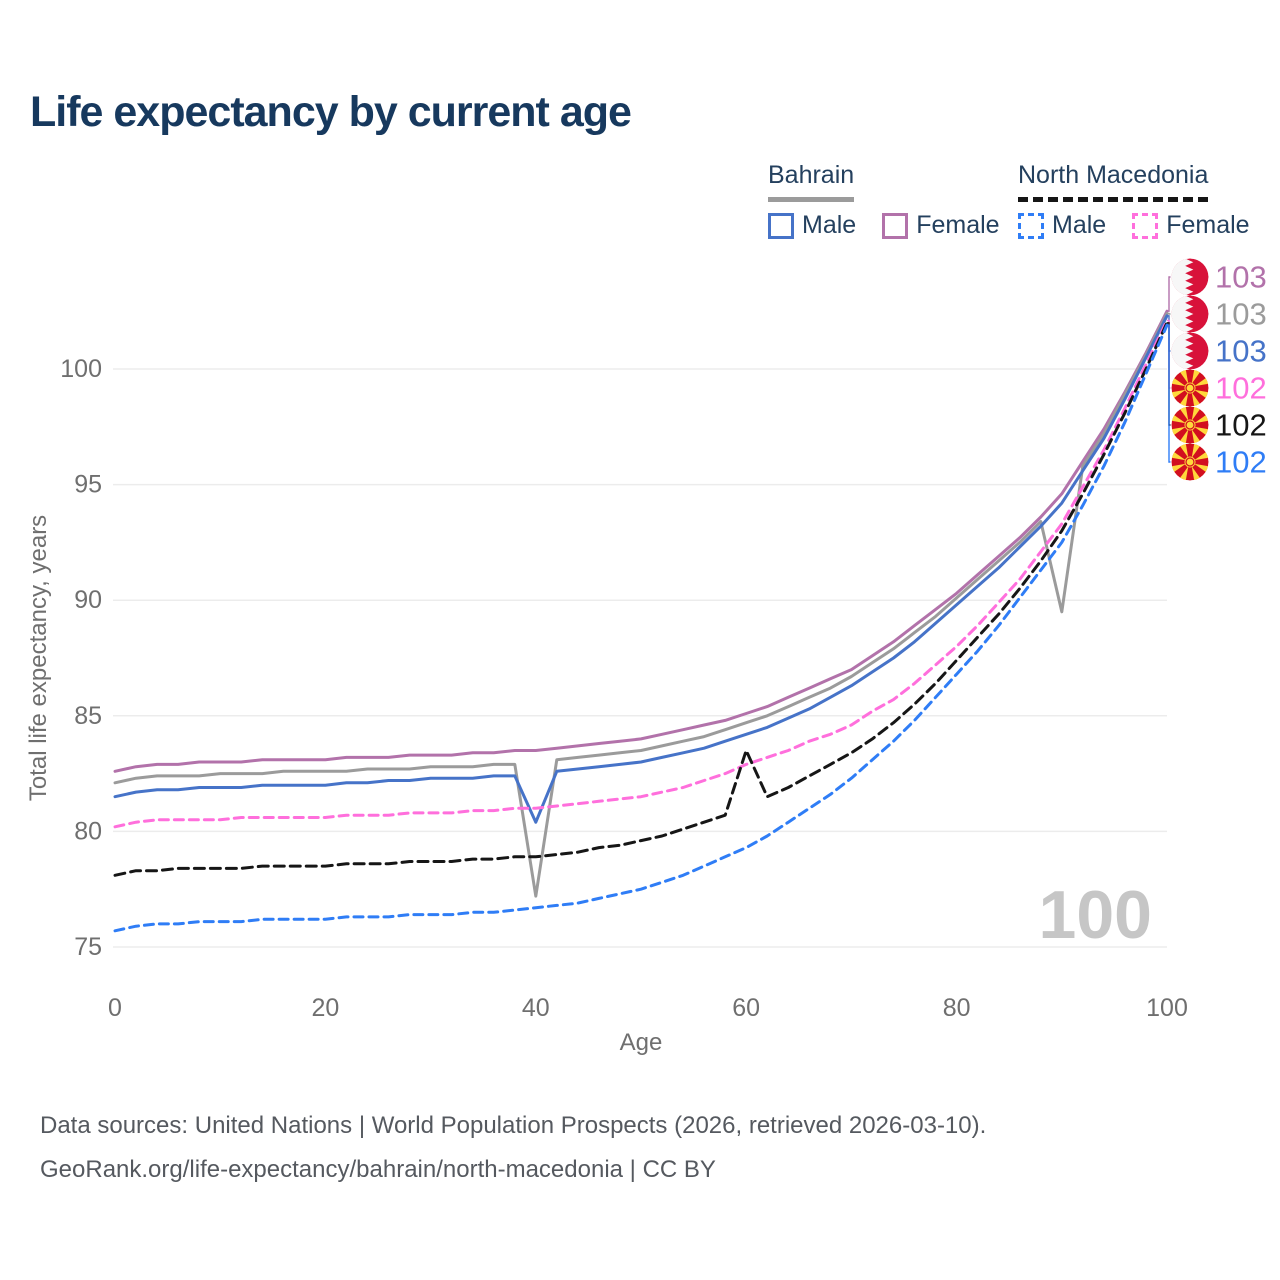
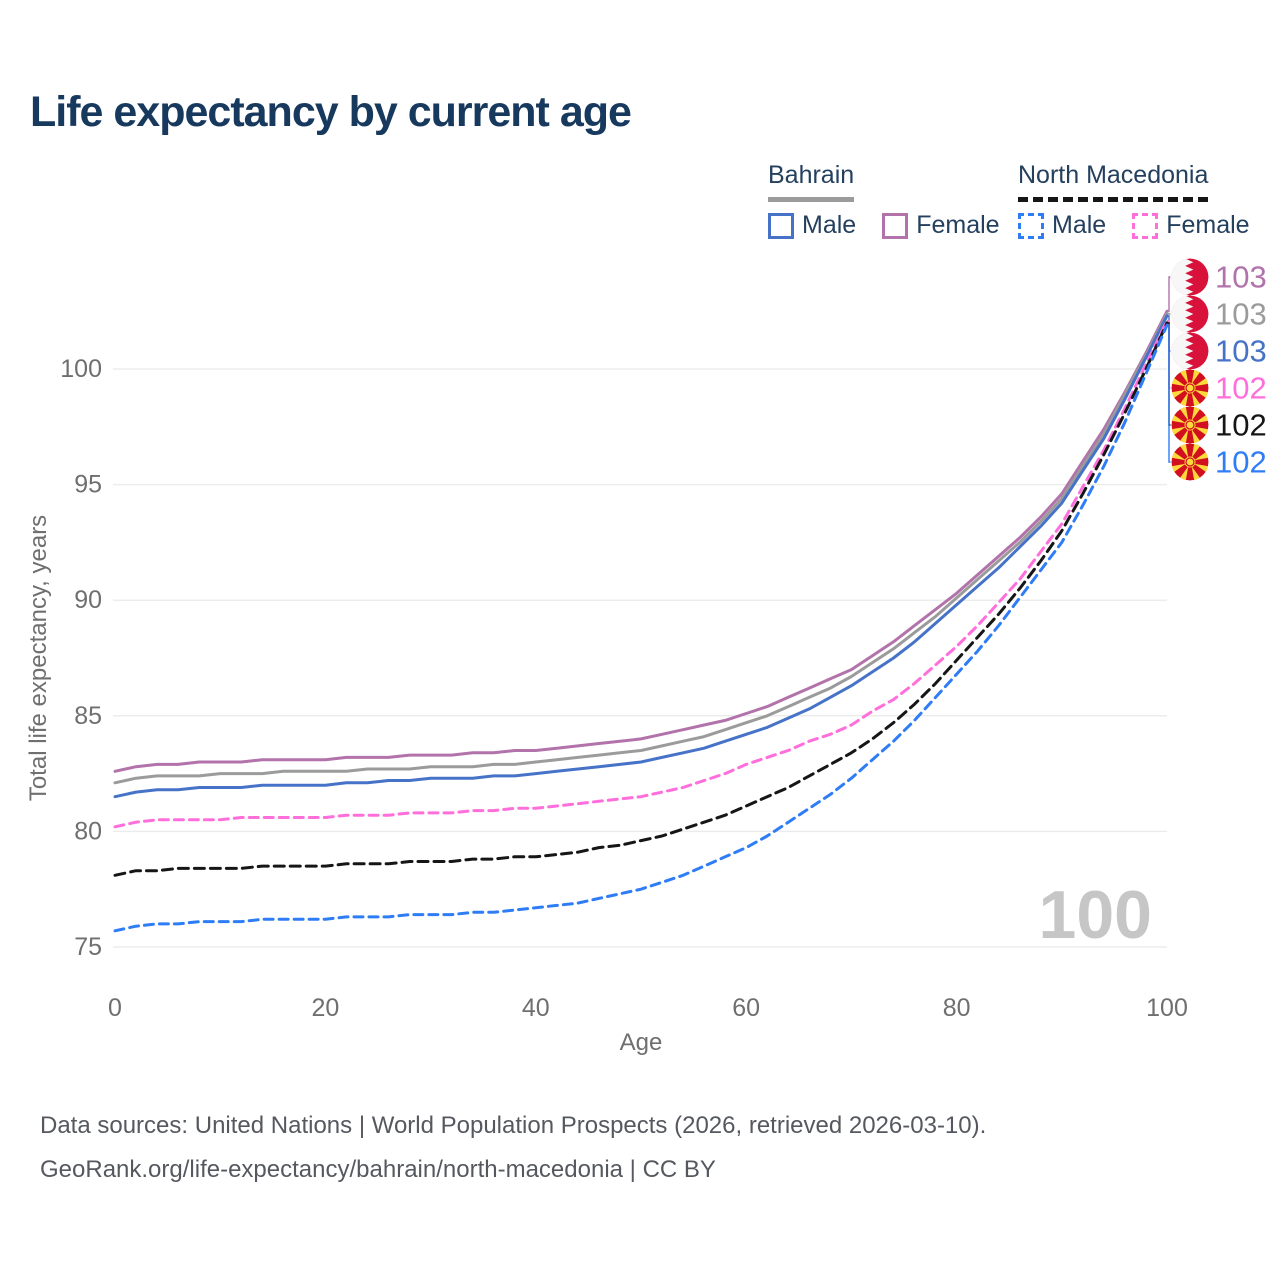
Bahrain/40: 77.2 -> 83.0
Bahrain Male/40: 80.4 -> 82.5
North Macedonia/60: 83.5 -> 81.1
Bahrain/90: 89.5 -> 94.4
